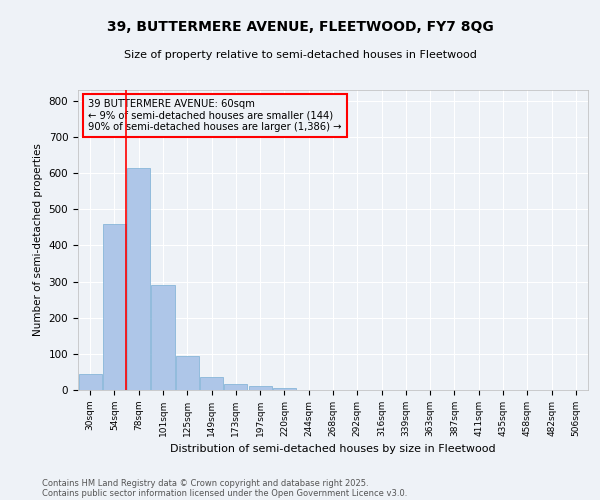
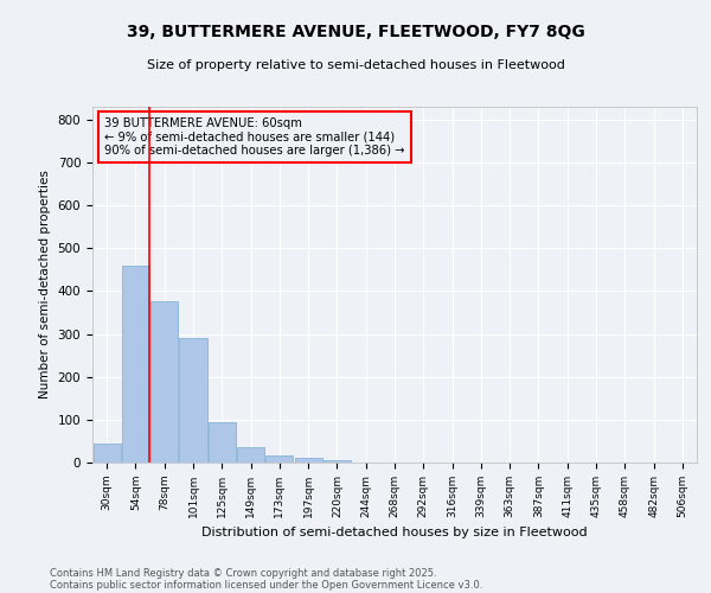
78sqm: 615 -> 375
